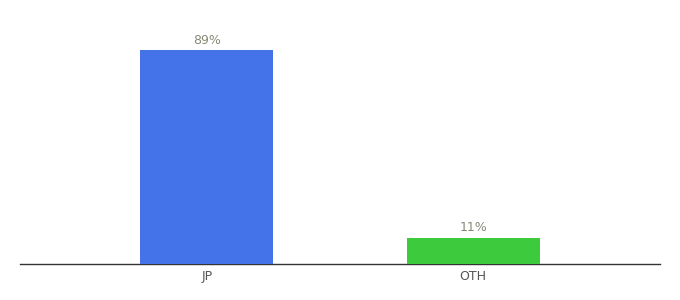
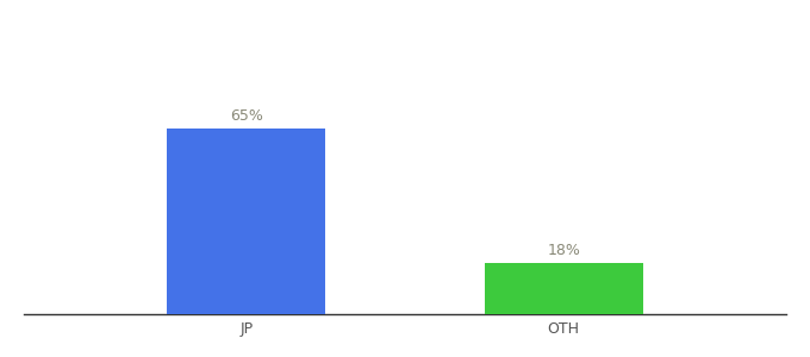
JP: 89% -> 65%
OTH: 11% -> 18%
